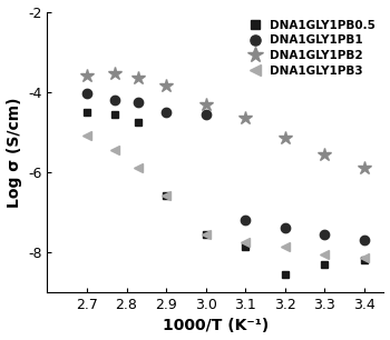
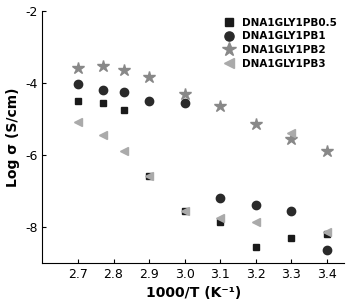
DNA1GLY1PB3/3.3: -8.05 -> -5.40
DNA1GLY1PB1/3.4: -7.70 -> -8.65
